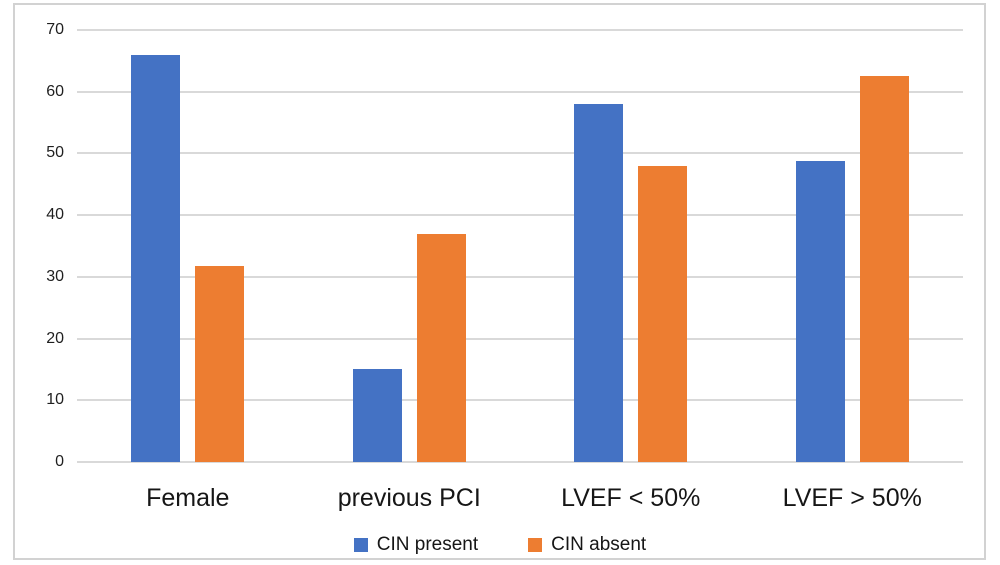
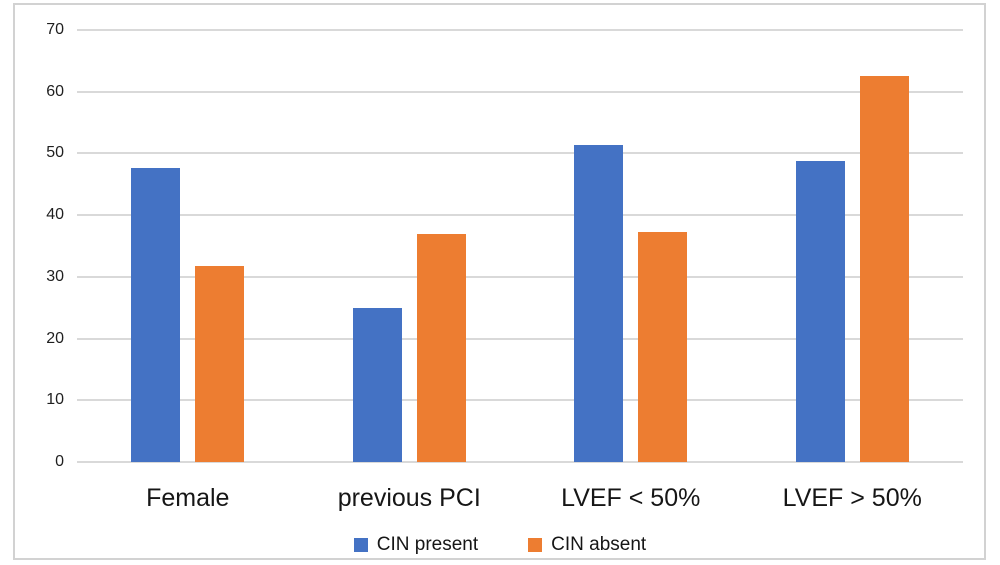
CIN present/Female: 66 -> 48
CIN present/previous PCI: 15 -> 25
CIN present/LVEF < 50%: 58 -> 51
CIN absent/LVEF < 50%: 48 -> 37
